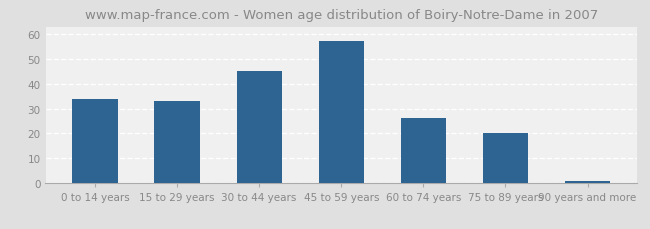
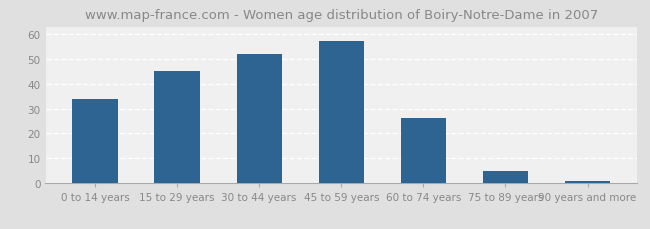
15 to 29 years: 33 -> 45
30 to 44 years: 45 -> 52
75 to 89 years: 20 -> 5
